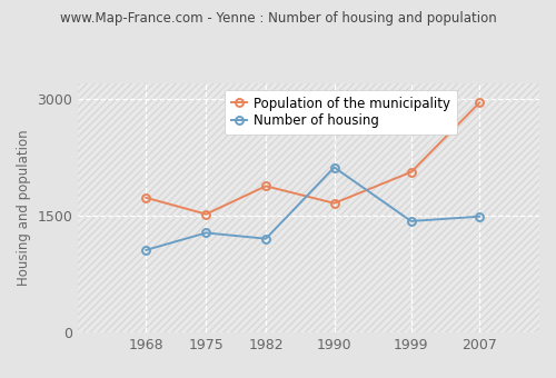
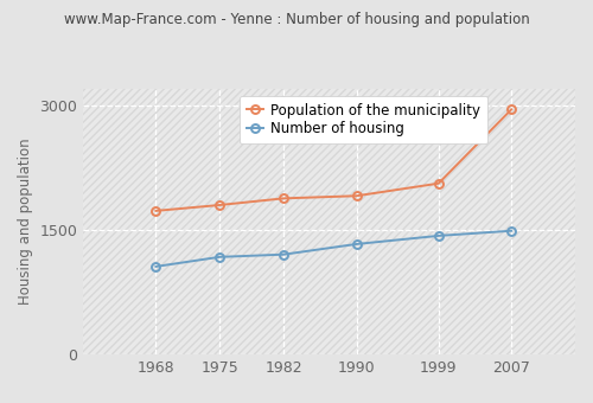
Number of housing/1975: 1280 -> 1180
Population of the municipality/1975: 1520 -> 1800
Number of housing/1990: 2120 -> 1330
Population of the municipality/1990: 1660 -> 1910
